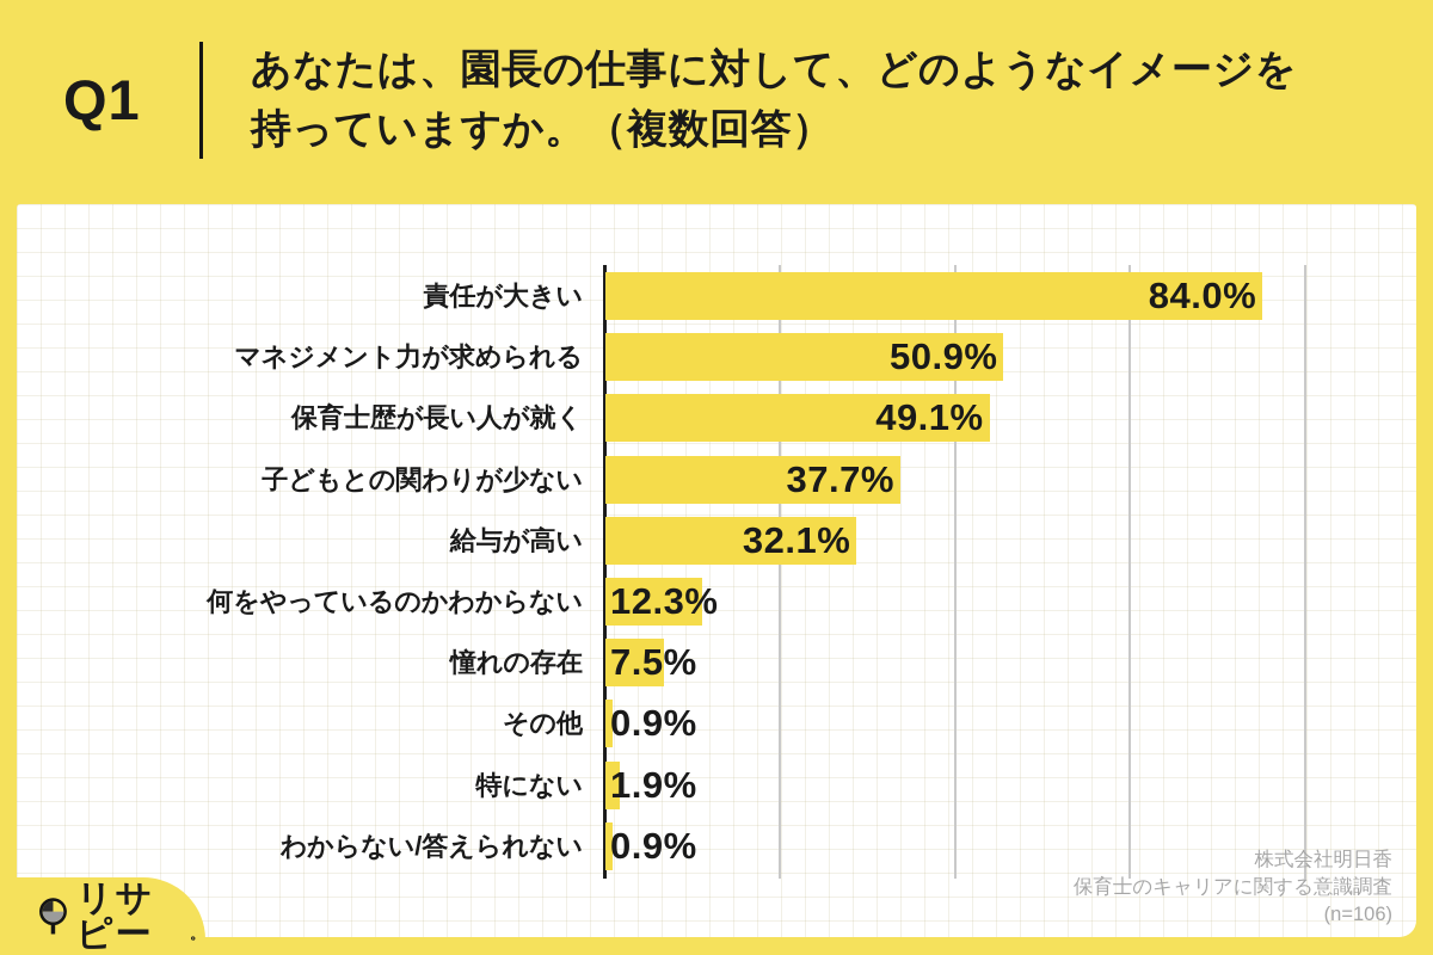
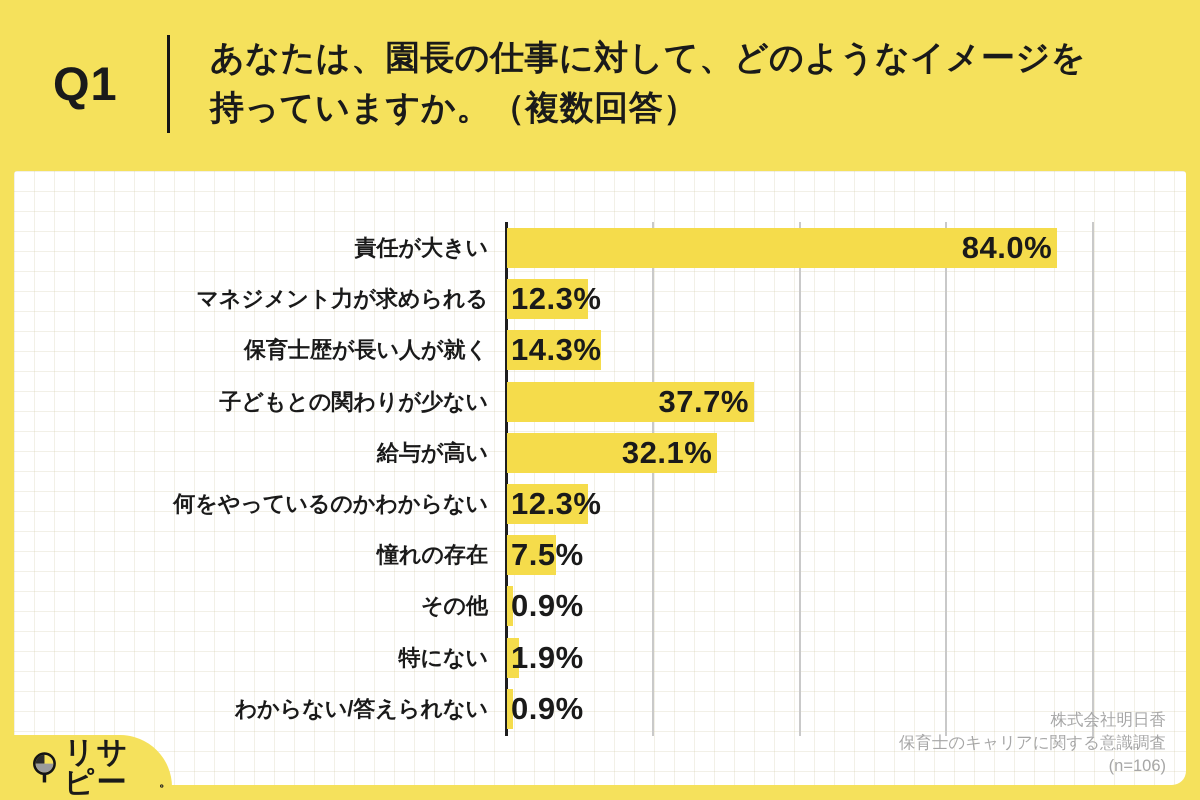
マネジメント力が求められる: 50.9% -> 12.3%
保育士歴が長い人が就く: 49.1% -> 14.3%
